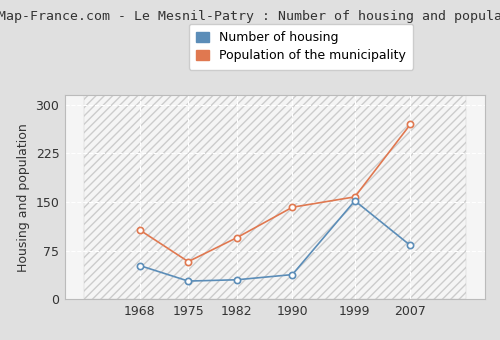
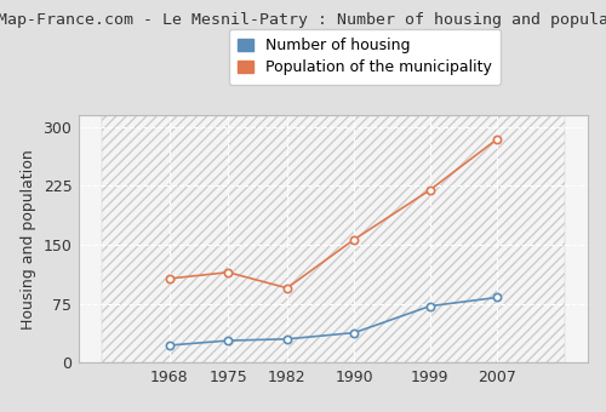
Number of housing/1968: 52 -> 22
Population of the municipality/1975: 58 -> 115
Population of the municipality/1990: 142 -> 157
Number of housing/1999: 152 -> 72
Population of the municipality/1999: 158 -> 220
Population of the municipality/2007: 270 -> 285
